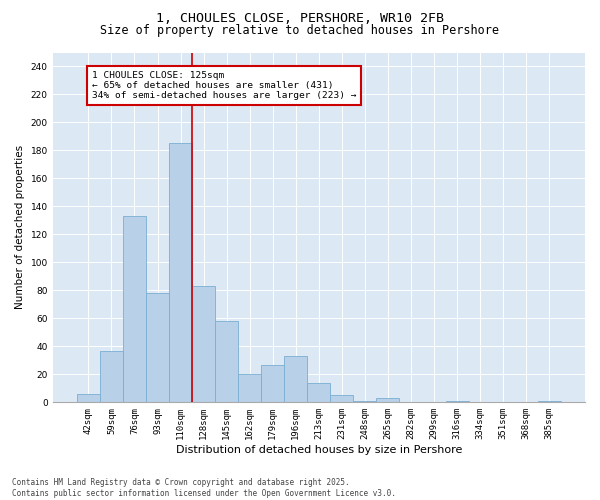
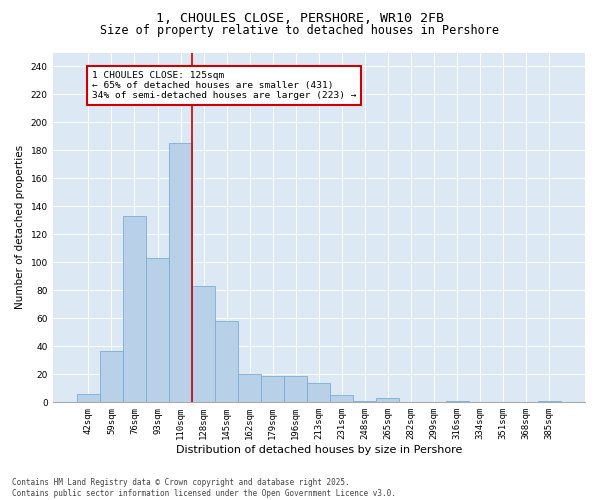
93sqm: 78 -> 103
179sqm: 27 -> 19
196sqm: 33 -> 19
